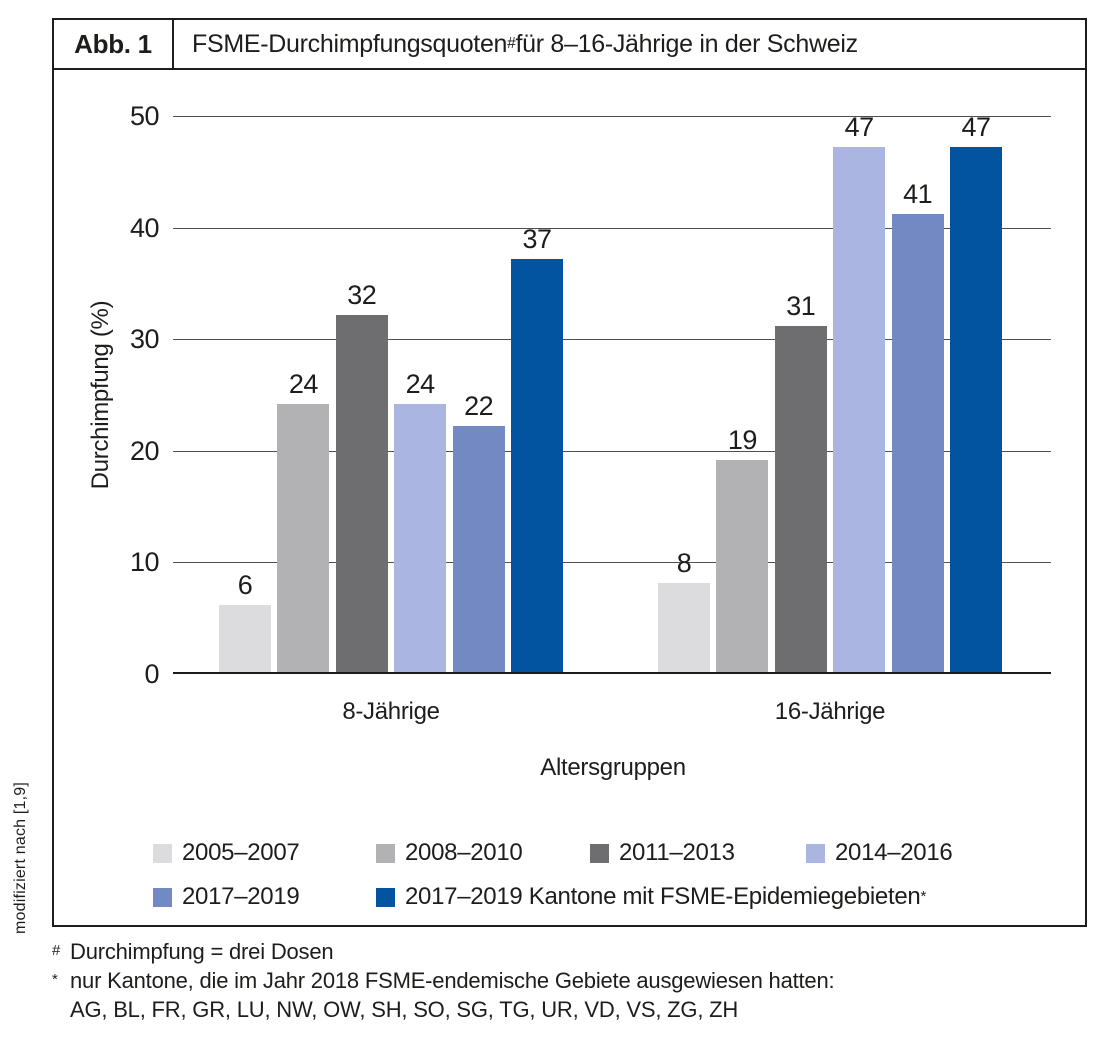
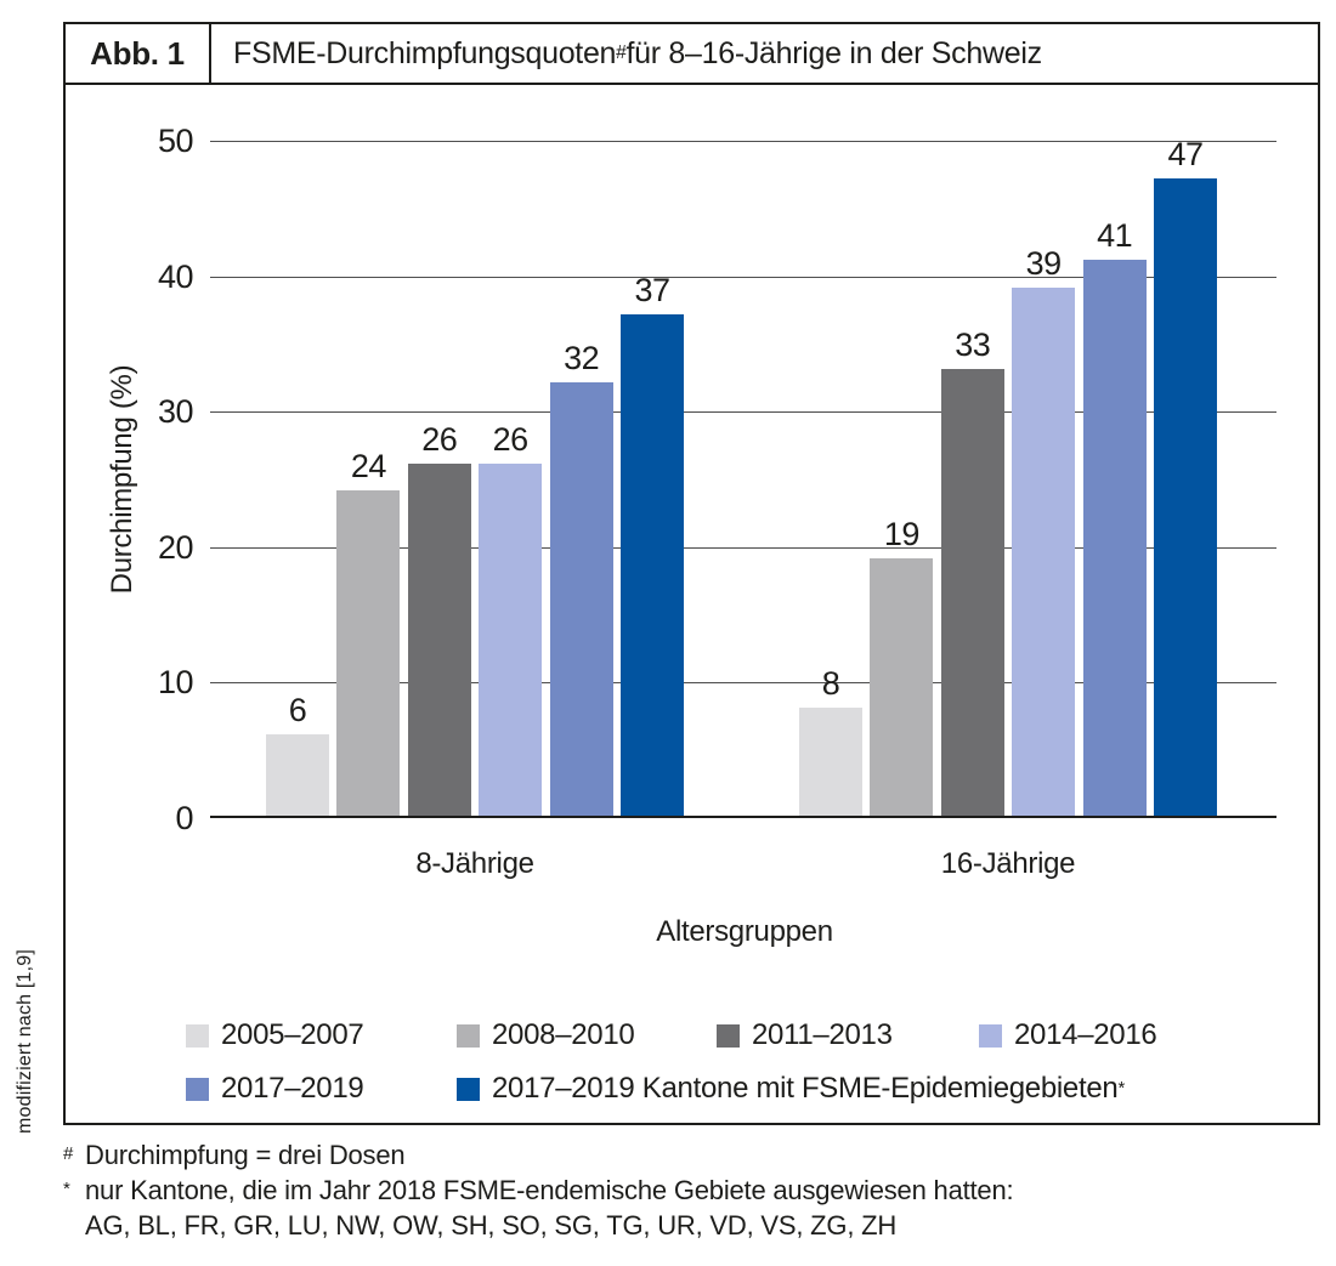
2011–2013/8-Jährige: 32 -> 26
2014–2016/8-Jährige: 24 -> 26
2017–2019/8-Jährige: 22 -> 32
2011–2013/16-Jährige: 31 -> 33
2014–2016/16-Jährige: 47 -> 39
